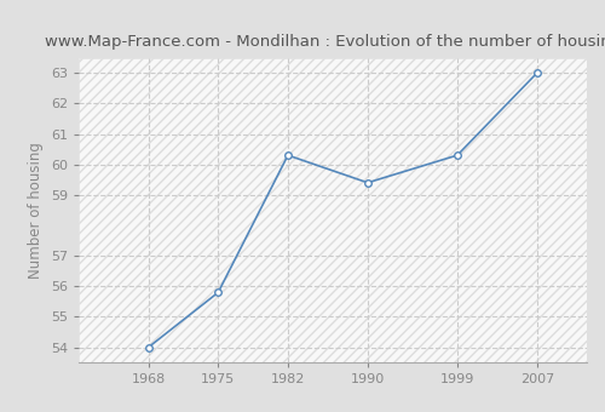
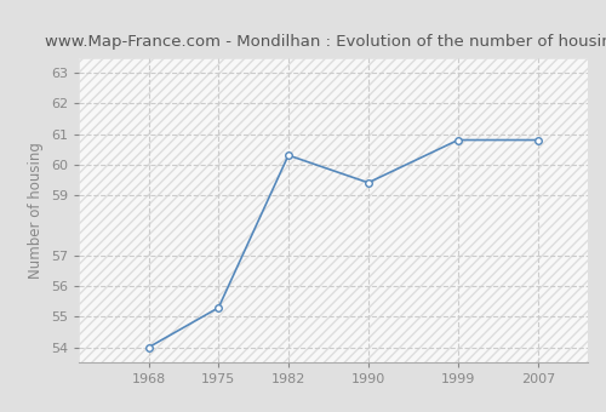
1975: 55.8 -> 55.3
1999: 60.3 -> 60.8
2007: 63.0 -> 60.8
